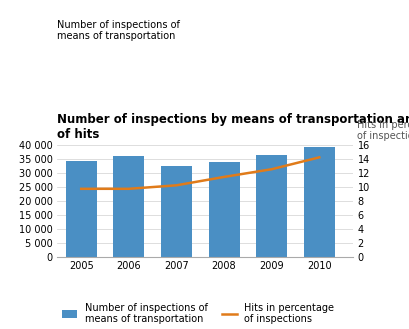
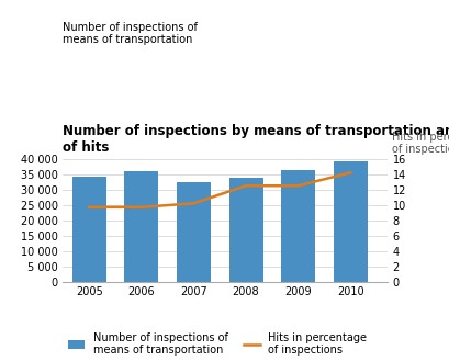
Hits in percentage of inspections/2008: 11.4 -> 12.5
